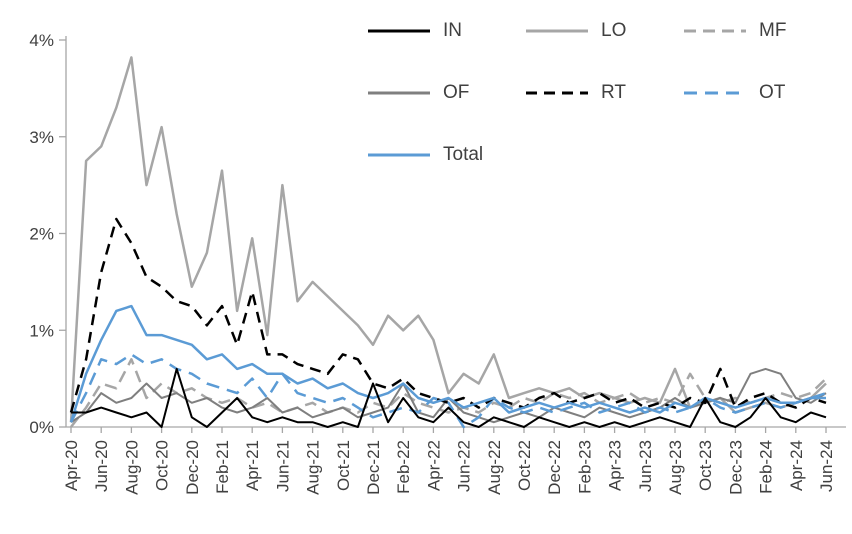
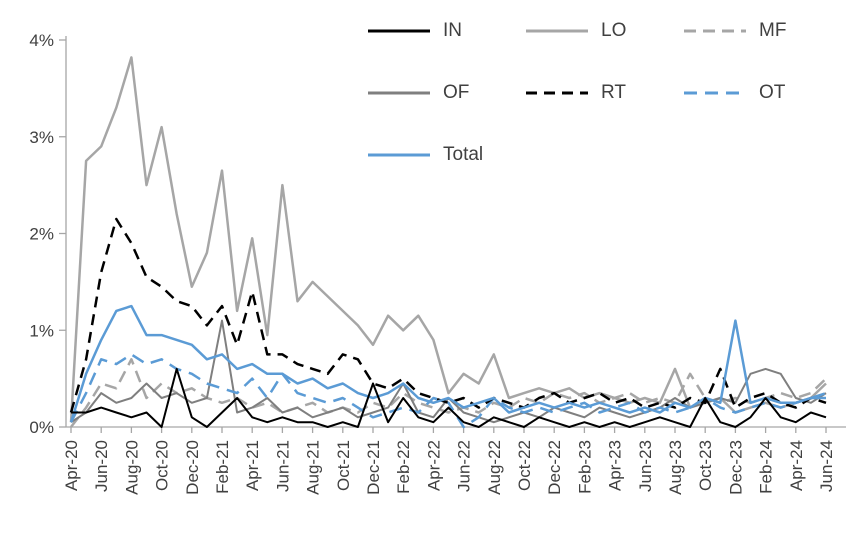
OF/Feb-21: 0.2% -> 1.1%
Total/Dec-23: 0.2% -> 1.1%
